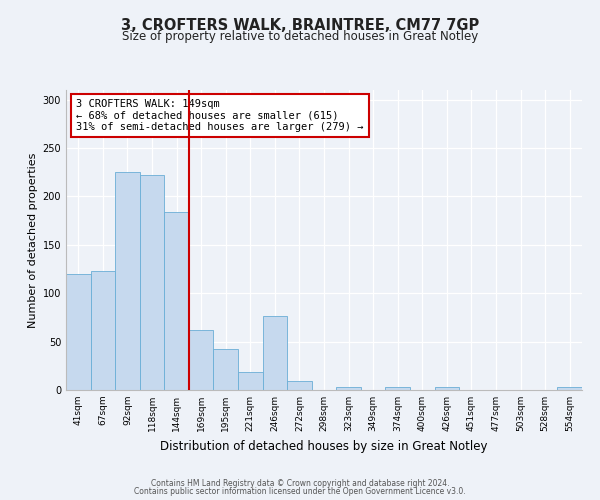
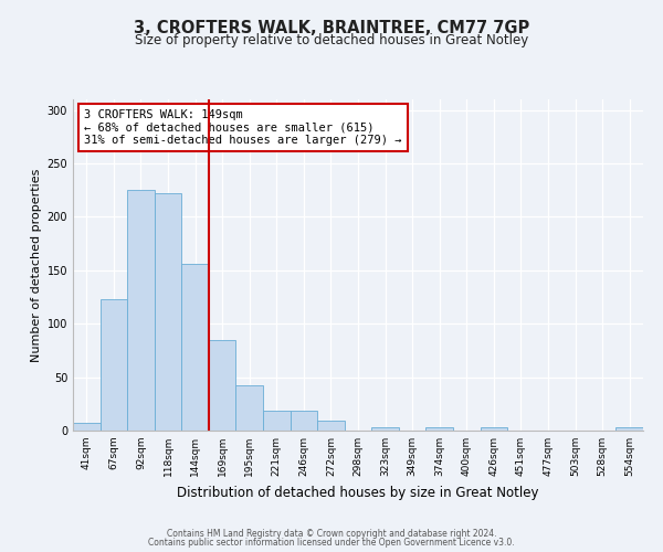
41sqm: 120 -> 7
144sqm: 184 -> 156
169sqm: 62 -> 85
246sqm: 76 -> 19
